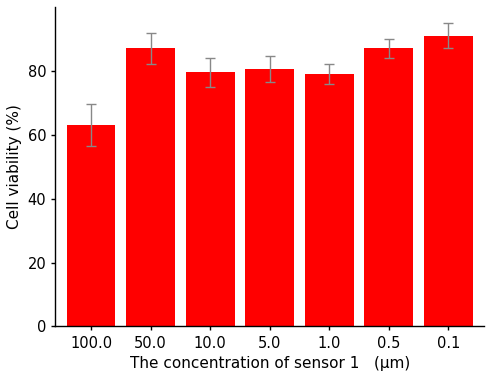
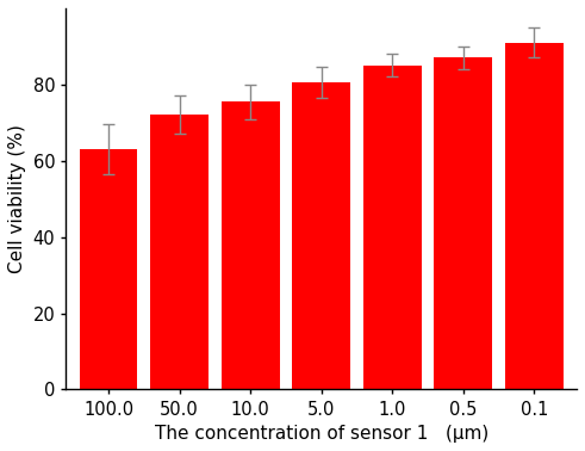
50.0: 87.0 -> 72.0
10.0: 79.5 -> 75.5
1.0: 79.0 -> 85.0
